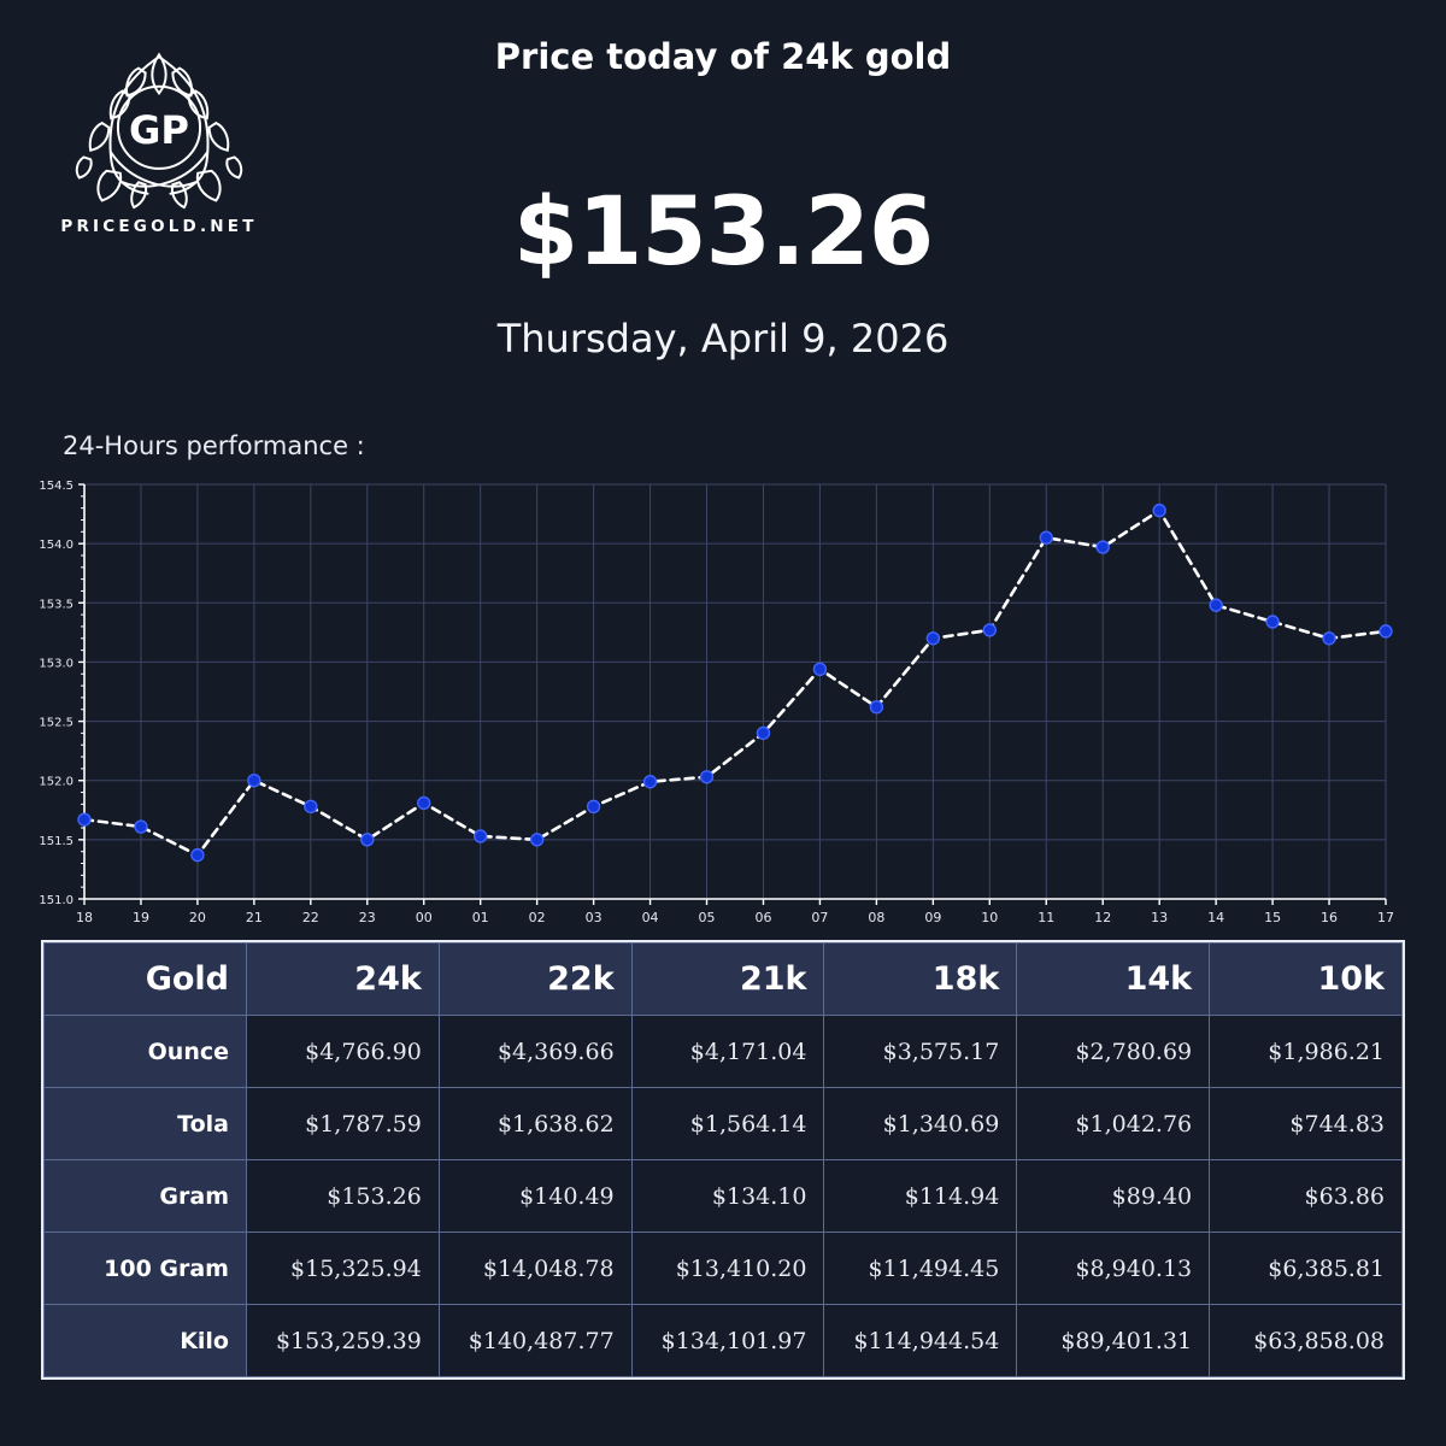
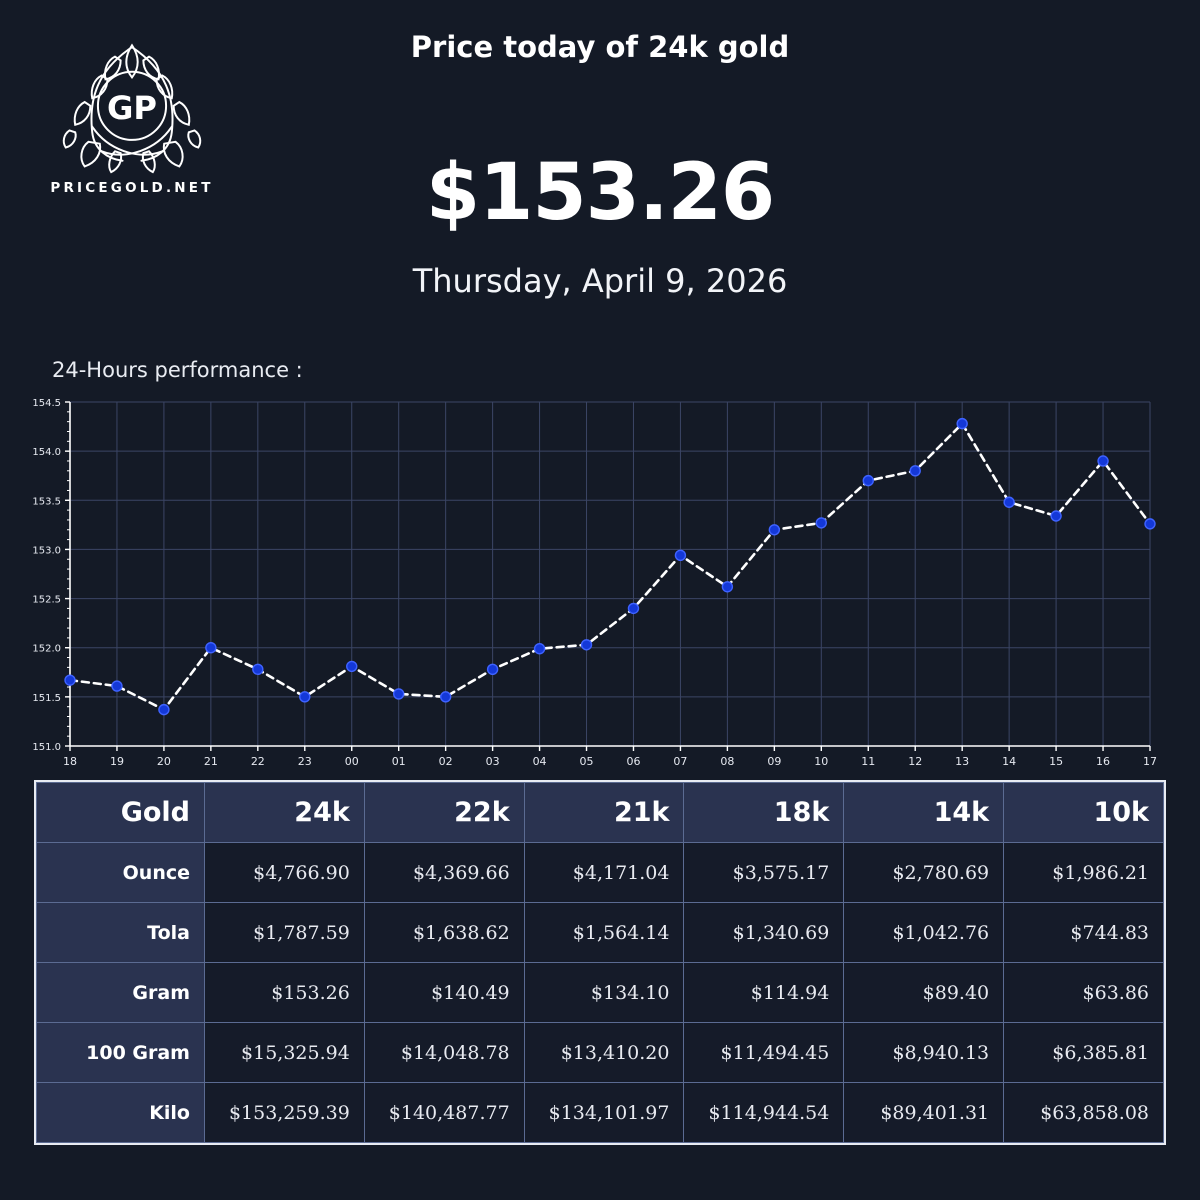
11: 154.1 -> 153.7
12: 154.0 -> 153.8
16: 153.2 -> 153.9
